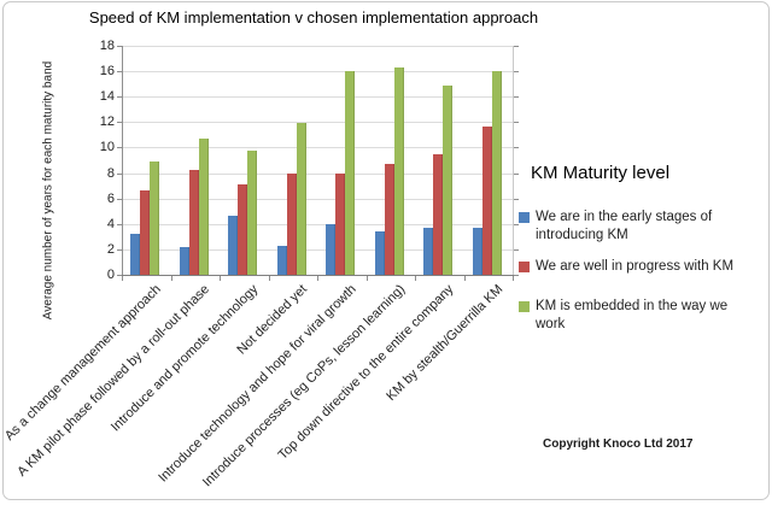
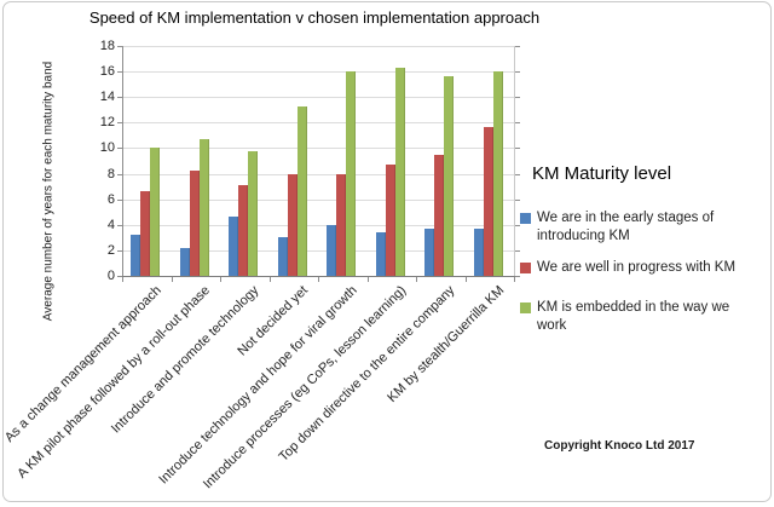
KM is embedded in the way we work/As a change management approach: 8.9 -> 10.0
We are in the early stages of introducing KM/Not decided yet: 2.3 -> 3.0
KM is embedded in the way we work/Not decided yet: 11.9 -> 13.3
KM is embedded in the way we work/Top down directive to the entire company: 14.9 -> 15.6
